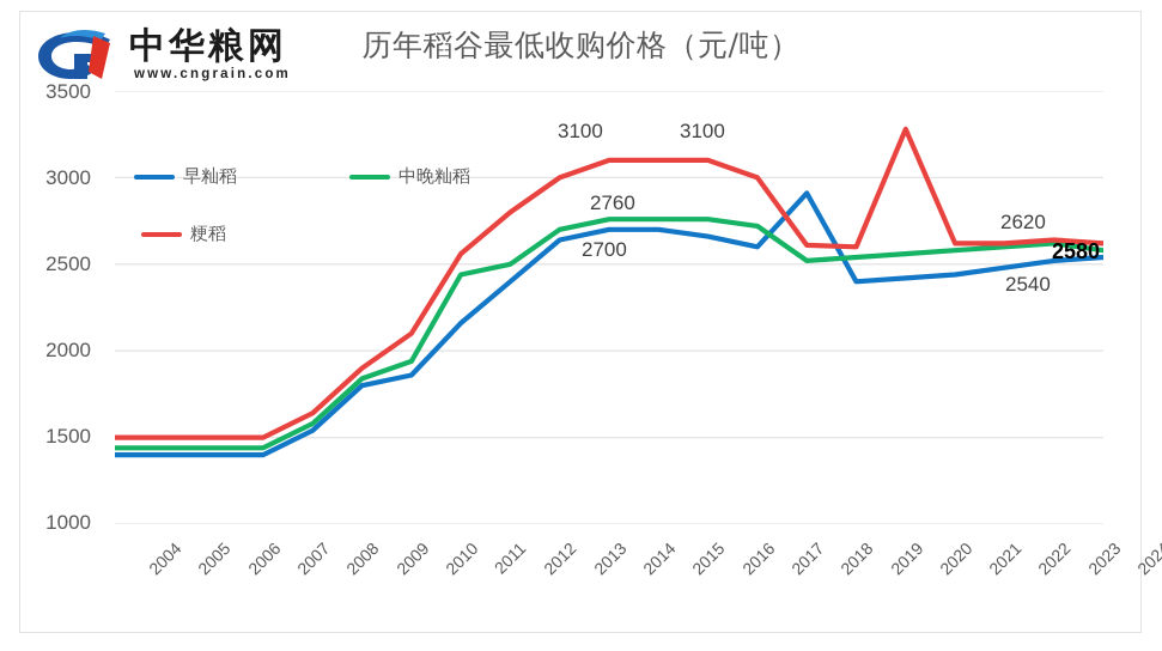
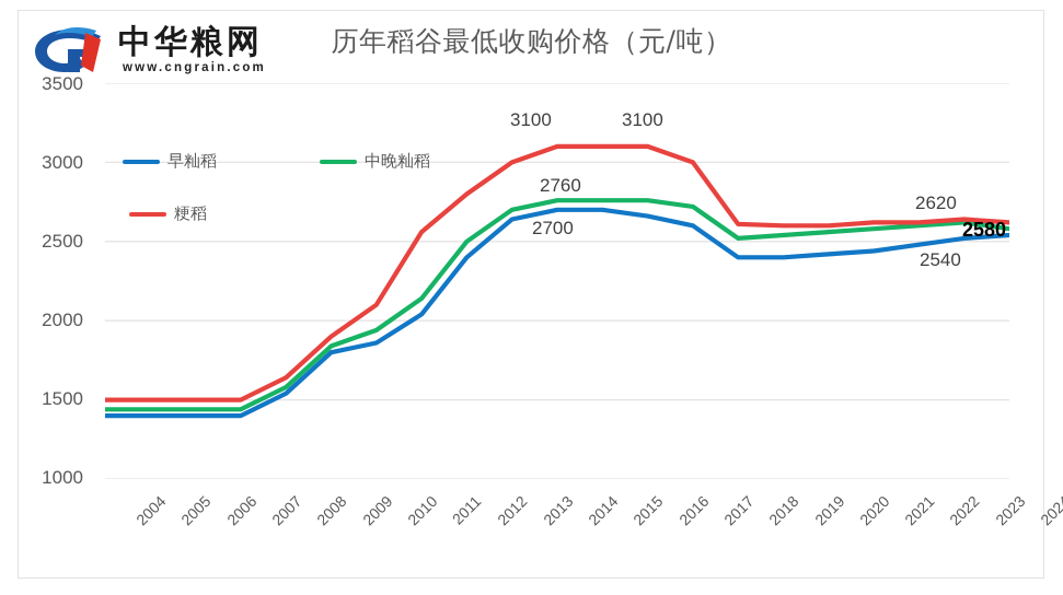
早籼稻/2011: 2160 -> 2040
中晚籼稻/2011: 2440 -> 2140
早籼稻/2018: 2910 -> 2400
粳稻/2020: 3280 -> 2600
